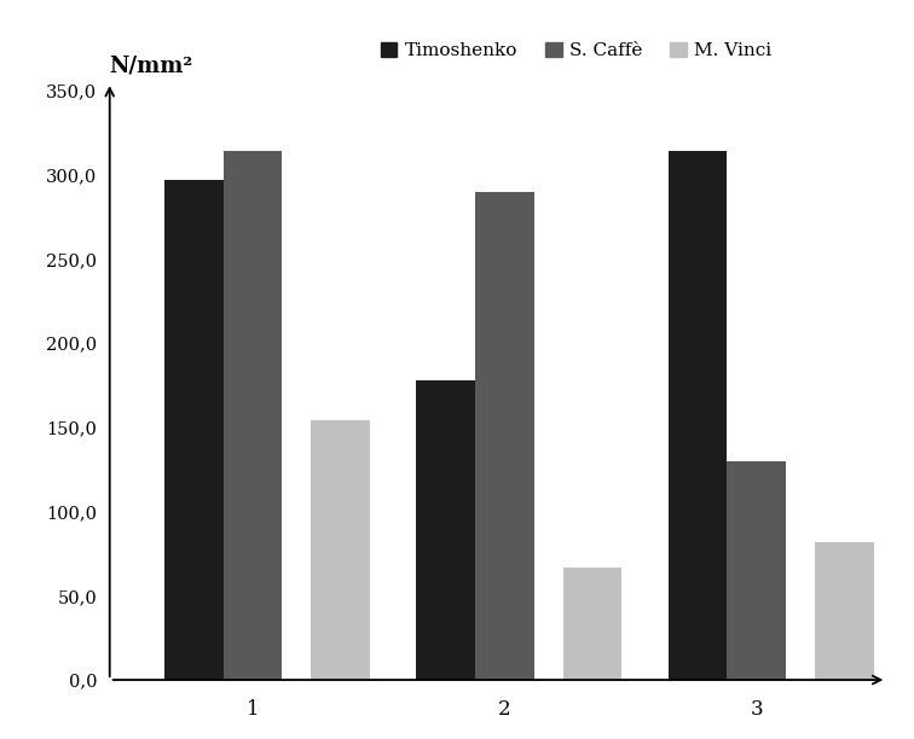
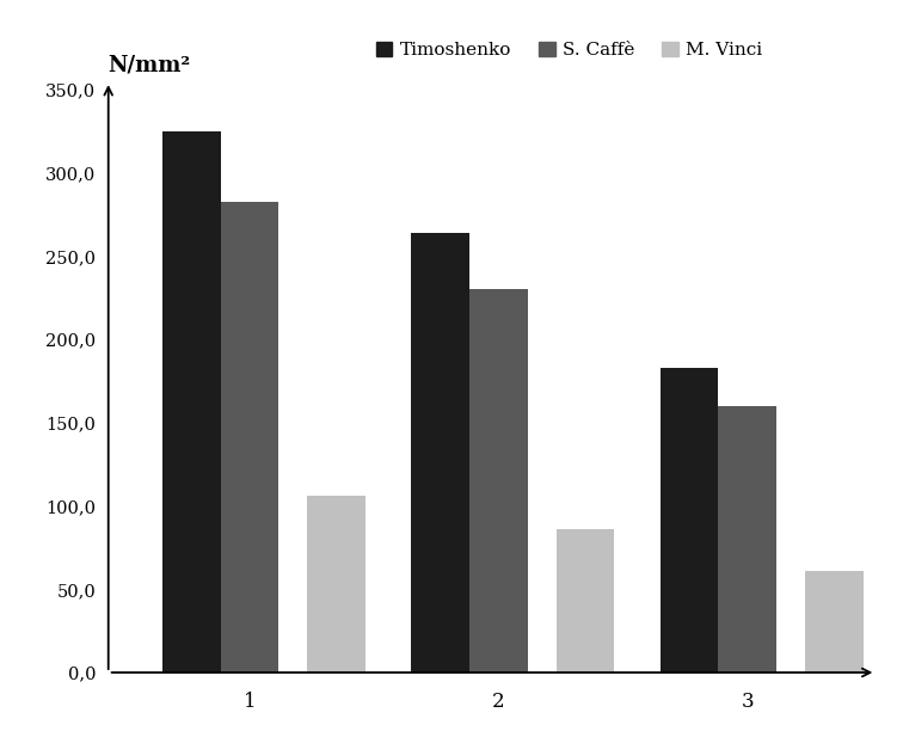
Timoshenko/1: 297 -> 325
S. Caffè/1: 314 -> 283
M. Vinci/1: 154 -> 106
Timoshenko/2: 178 -> 264
S. Caffè/2: 290 -> 230
M. Vinci/2: 67 -> 86
Timoshenko/3: 314 -> 183
S. Caffè/3: 130 -> 160
M. Vinci/3: 82 -> 61
